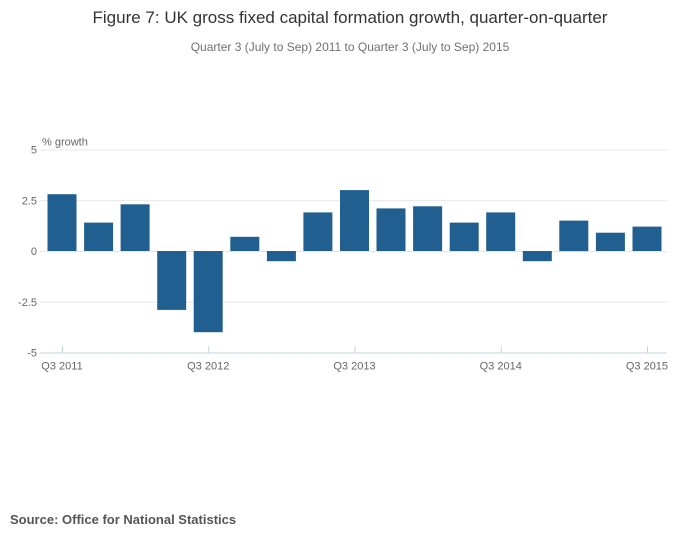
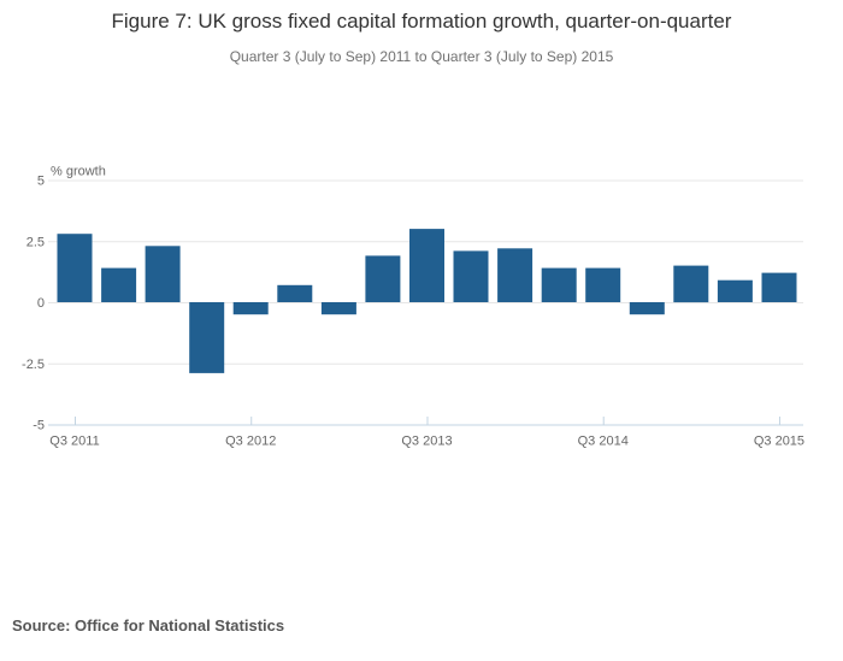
Q3 2012: -4.0 -> -0.5
Q3 2014: 1.9 -> 1.4
